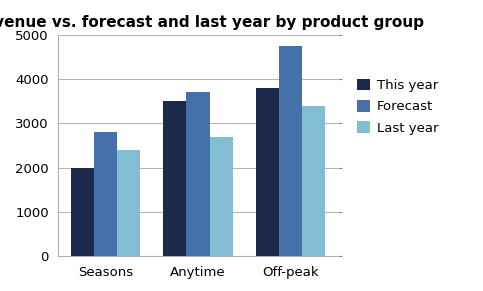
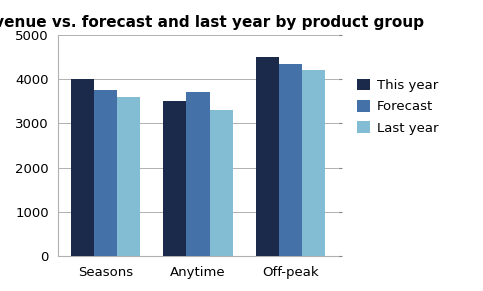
This year/Seasons: 2000 -> 4000
Forecast/Seasons: 2800 -> 3750
Last year/Seasons: 2400 -> 3600
Last year/Anytime: 2700 -> 3300
This year/Off-peak: 3800 -> 4500
Forecast/Off-peak: 4750 -> 4350
Last year/Off-peak: 3400 -> 4200
